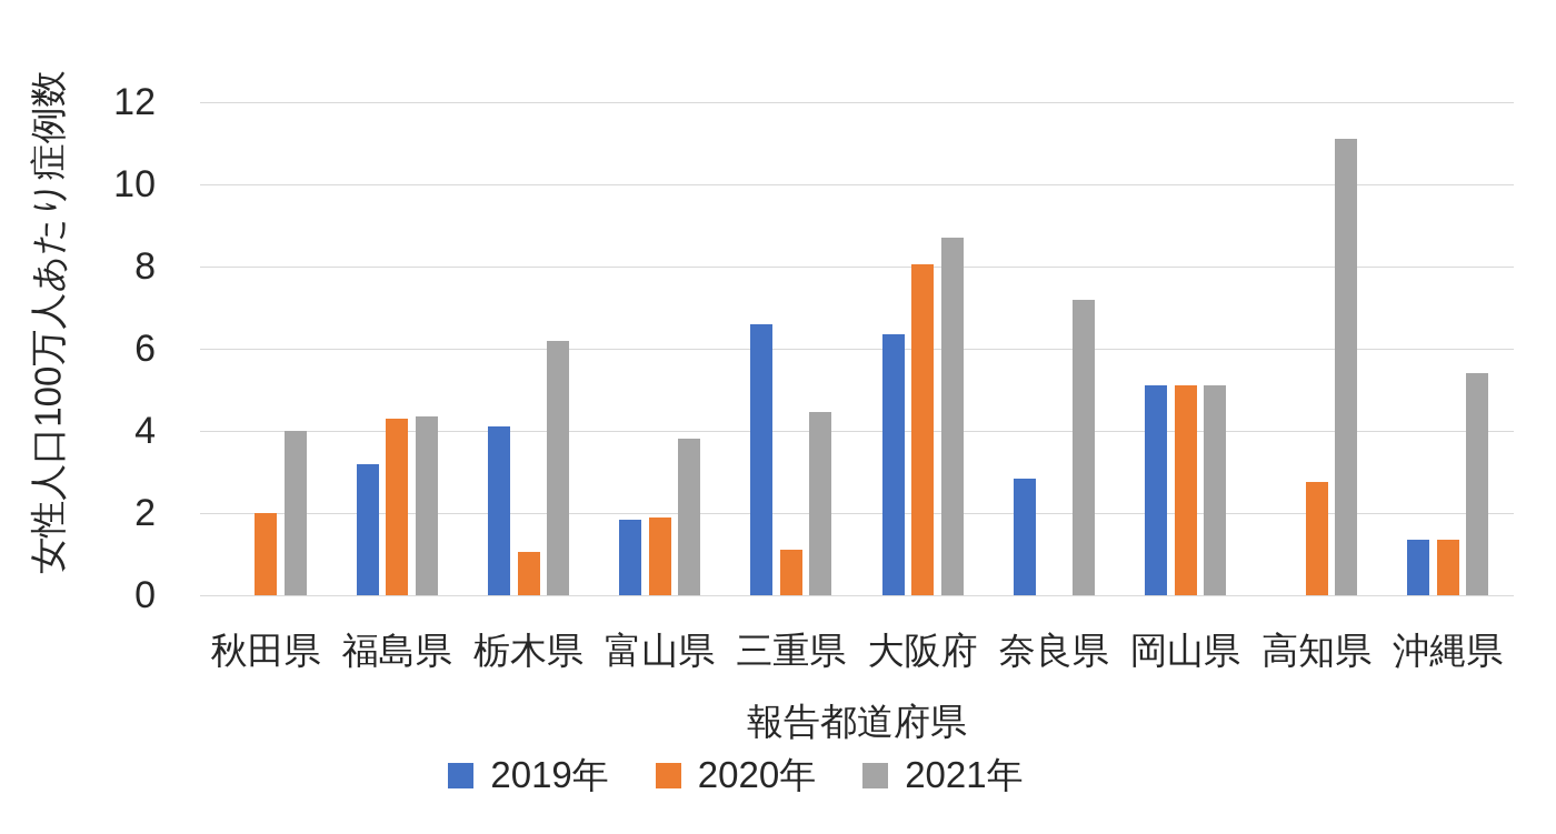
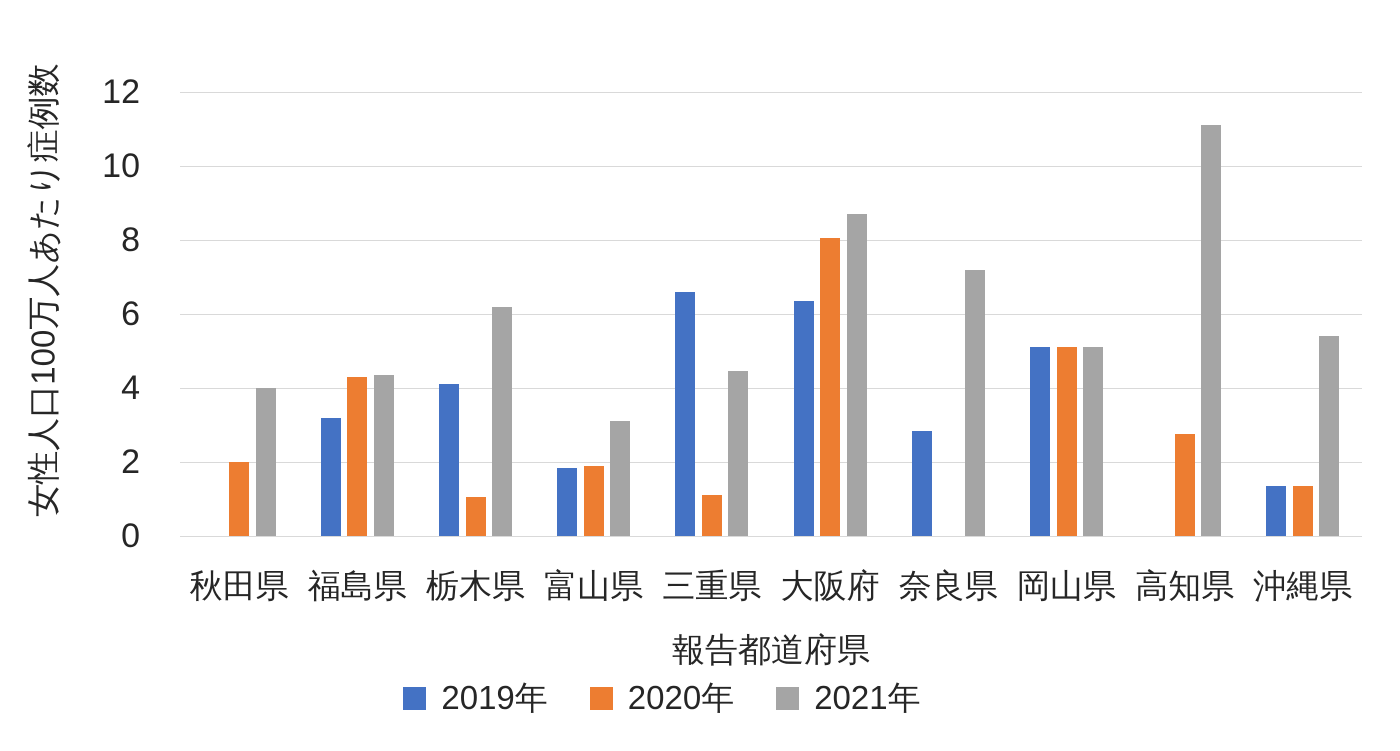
2021年/富山県: 3.8 -> 3.1
